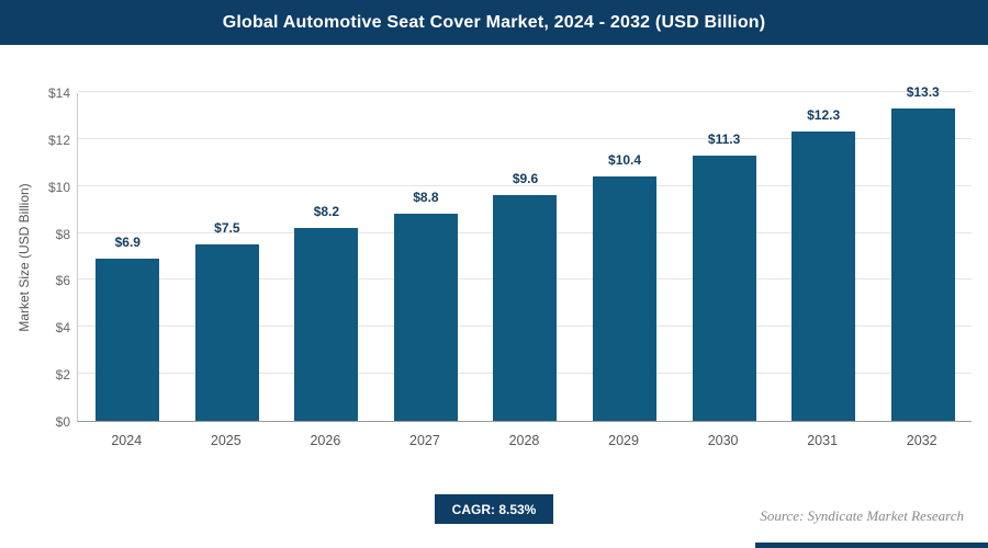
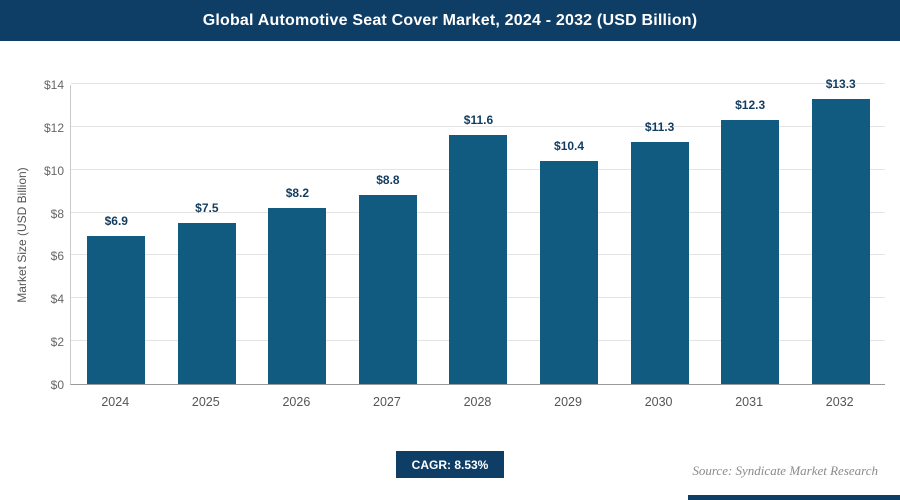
2028: $9.6 -> $11.6
